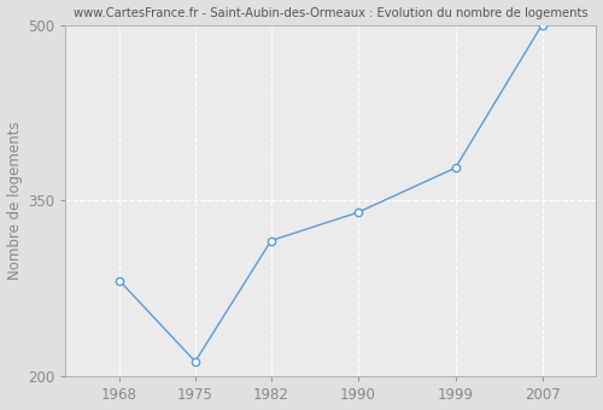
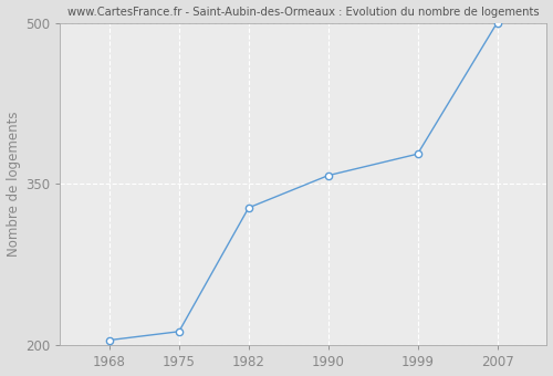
1968: 282 -> 205
1982: 316 -> 328
1990: 340 -> 358
